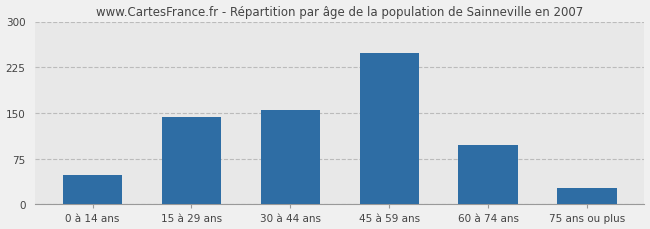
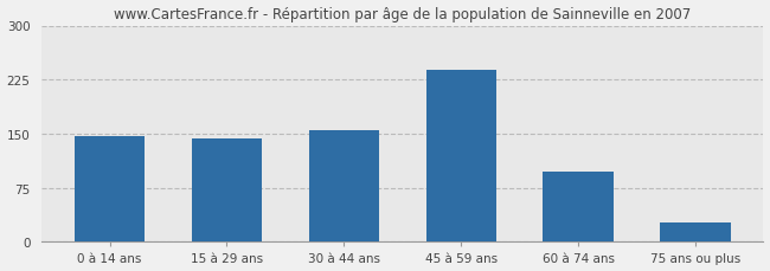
0 à 14 ans: 48 -> 146
45 à 59 ans: 248 -> 238
